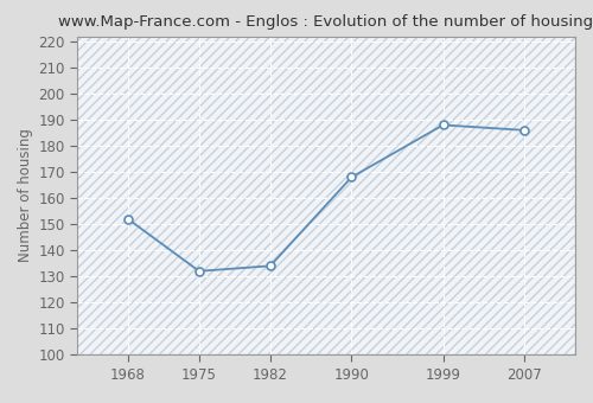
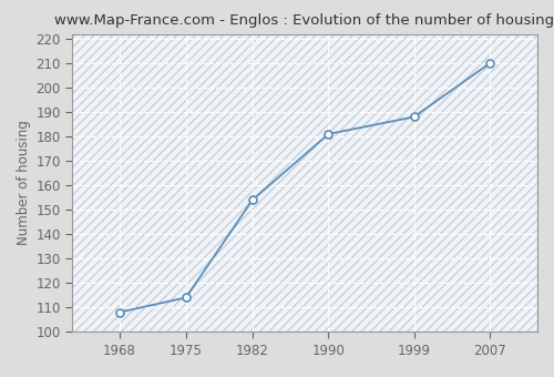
1968: 152 -> 108
1975: 132 -> 114
1982: 134 -> 154
1990: 168 -> 181
2007: 186 -> 210
